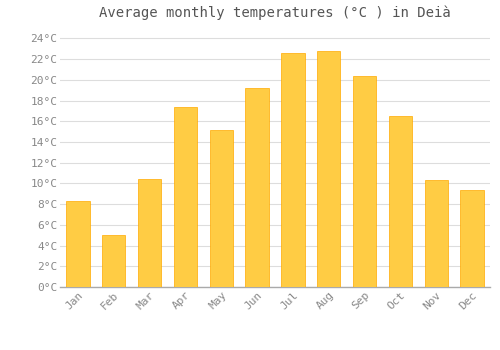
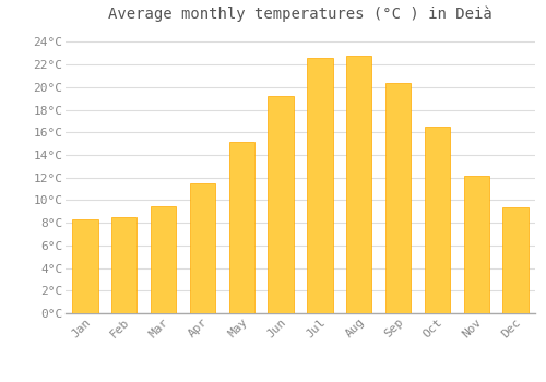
Feb: 5.0°C -> 8.5°C
Mar: 10.4°C -> 9.5°C
Apr: 17.4°C -> 11.5°C
Nov: 10.3°C -> 12.2°C
